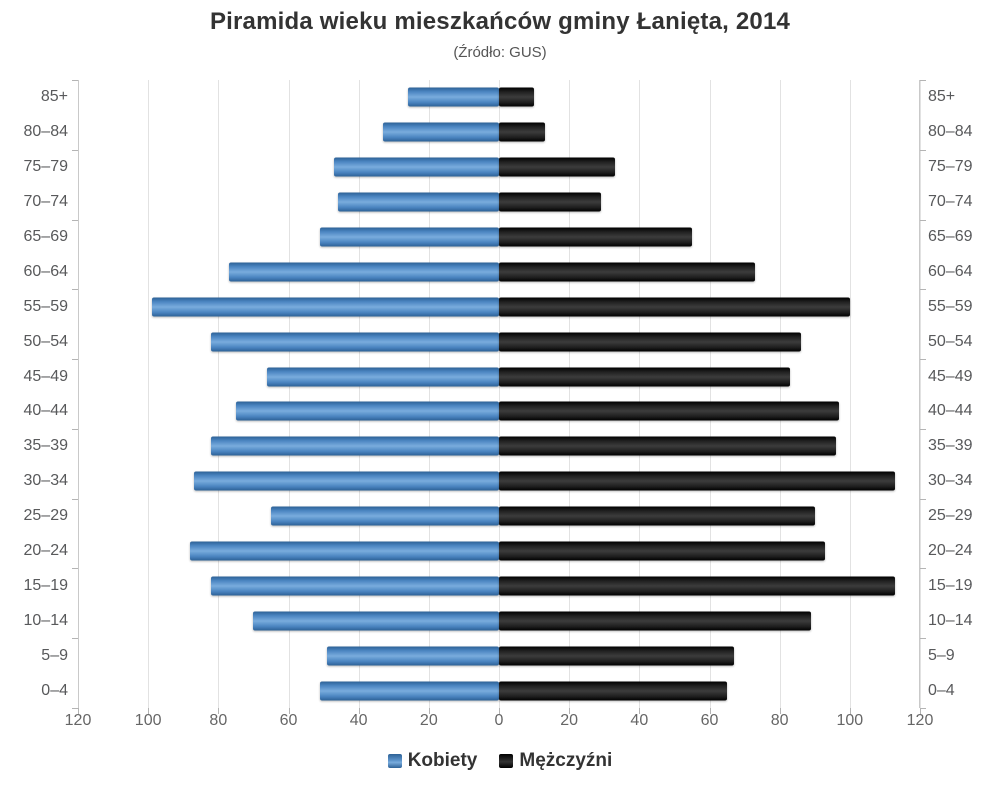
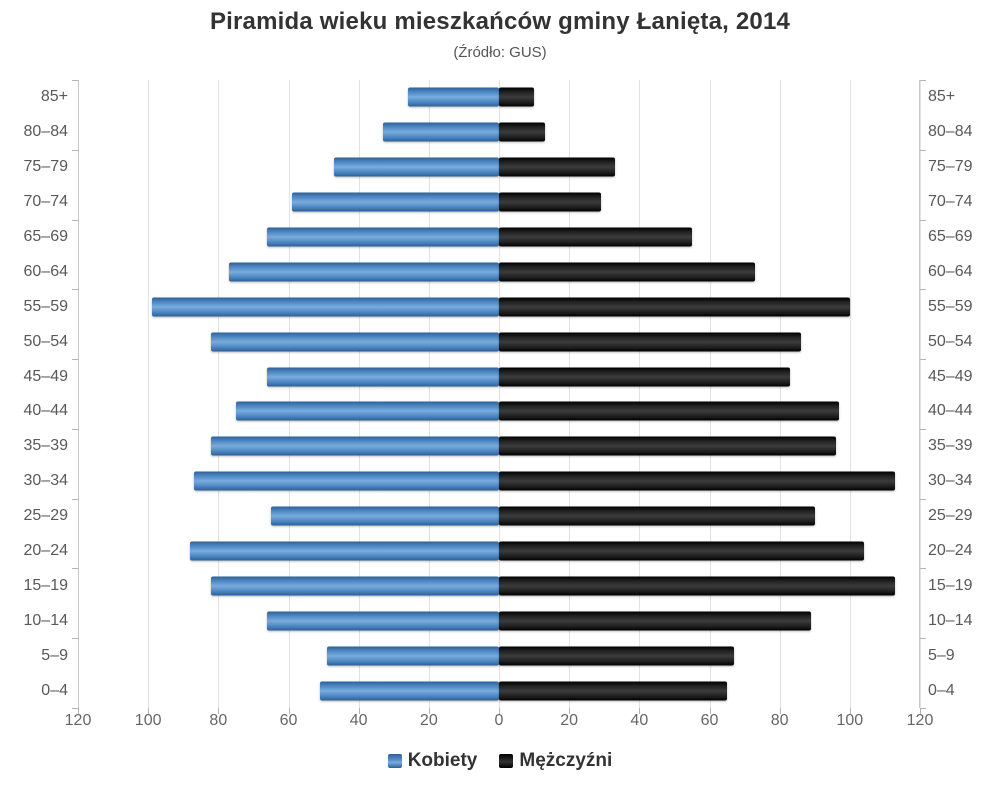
Kobiety/70–74: 46 -> 59
Kobiety/65–69: 51 -> 66
Mężczyźni/20–24: 93 -> 104
Kobiety/10–14: 70 -> 66
